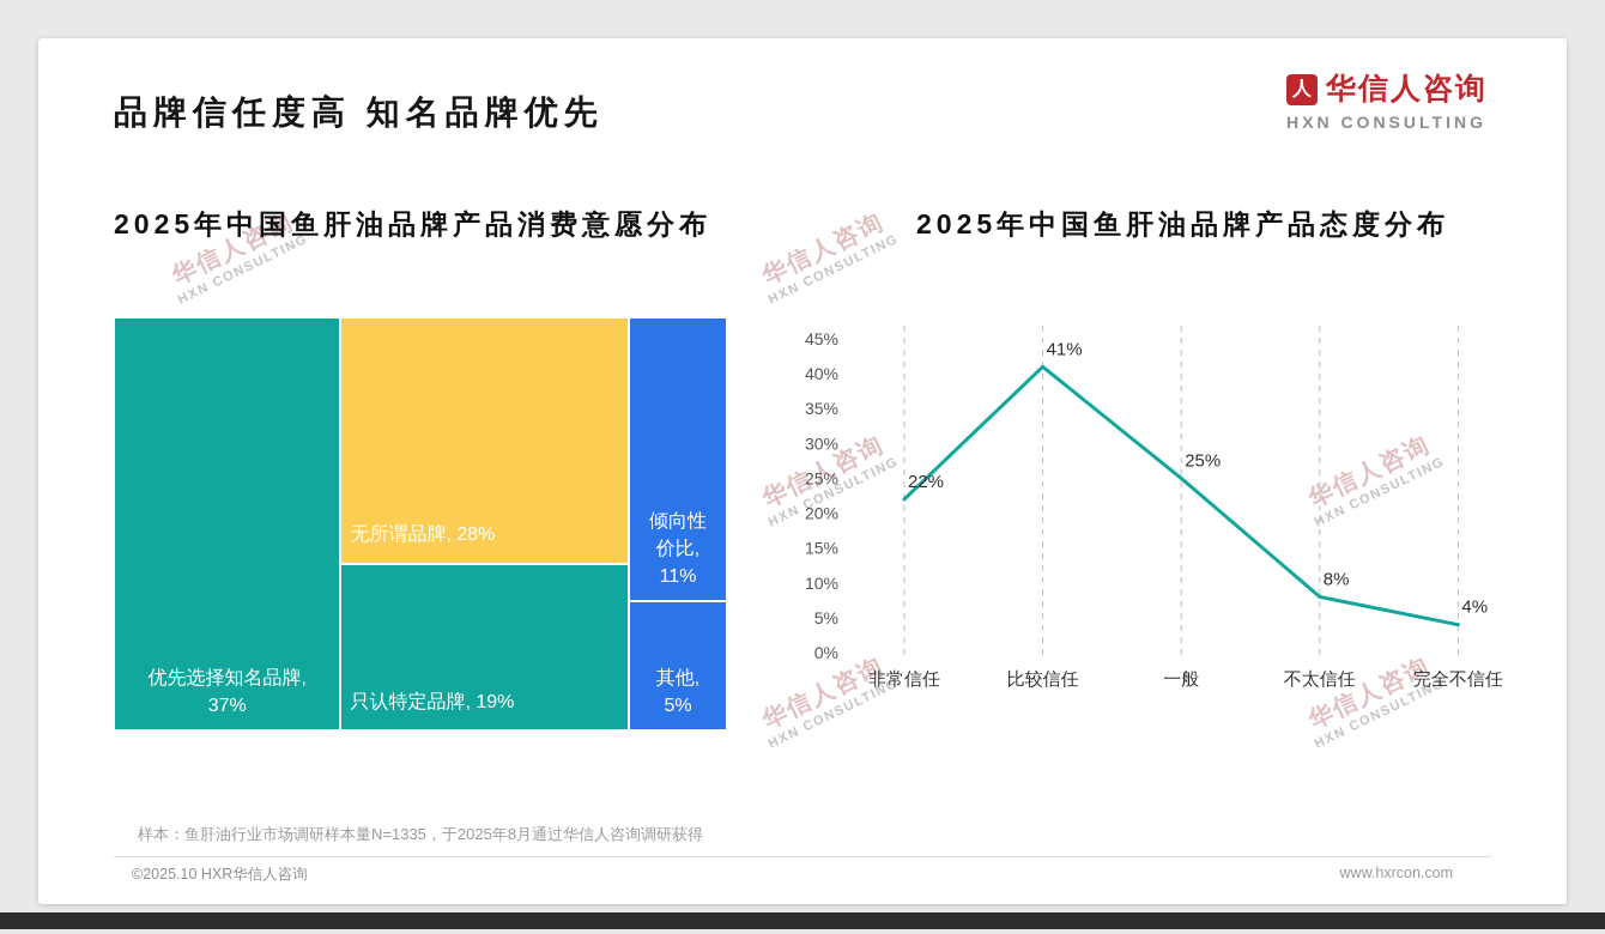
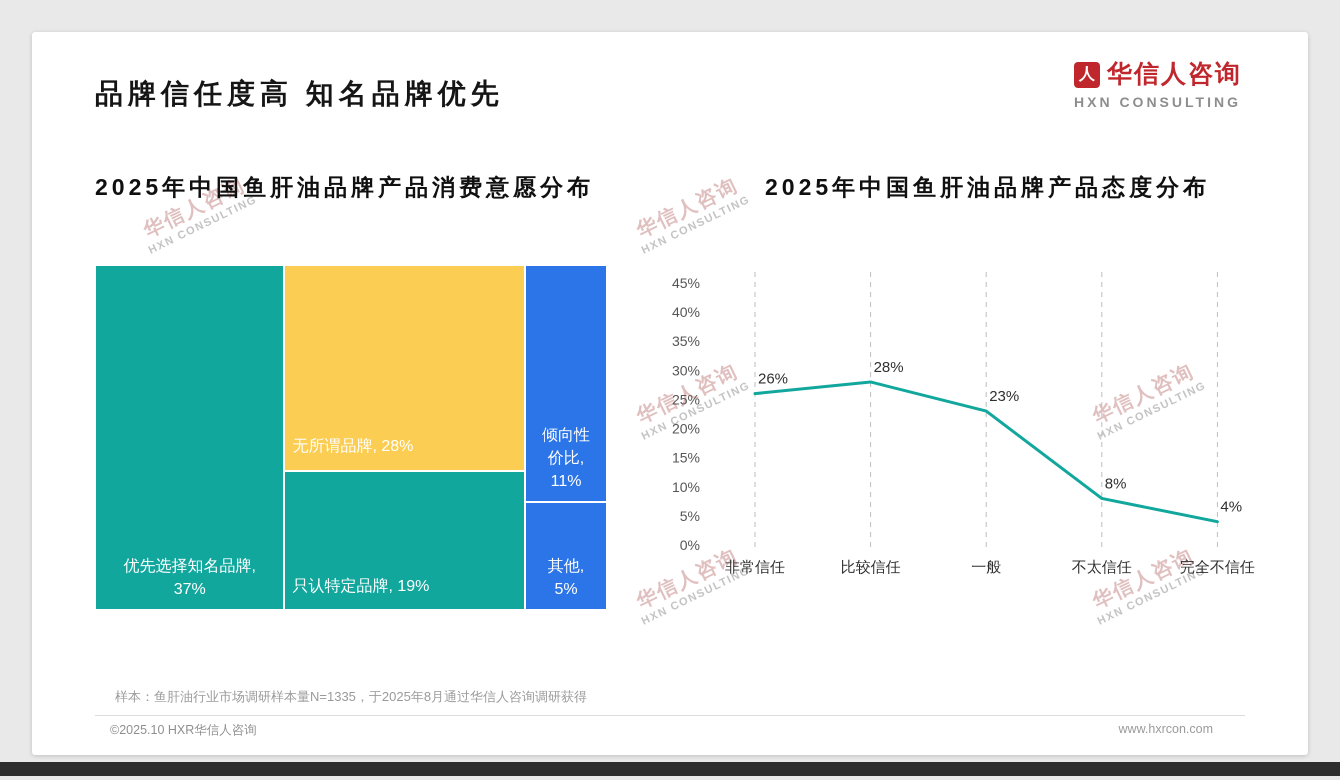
2025年中国鱼肝油品牌产品态度分布/非常信任: 22% -> 26%
2025年中国鱼肝油品牌产品态度分布/比较信任: 41% -> 28%
2025年中国鱼肝油品牌产品态度分布/一般: 25% -> 23%
